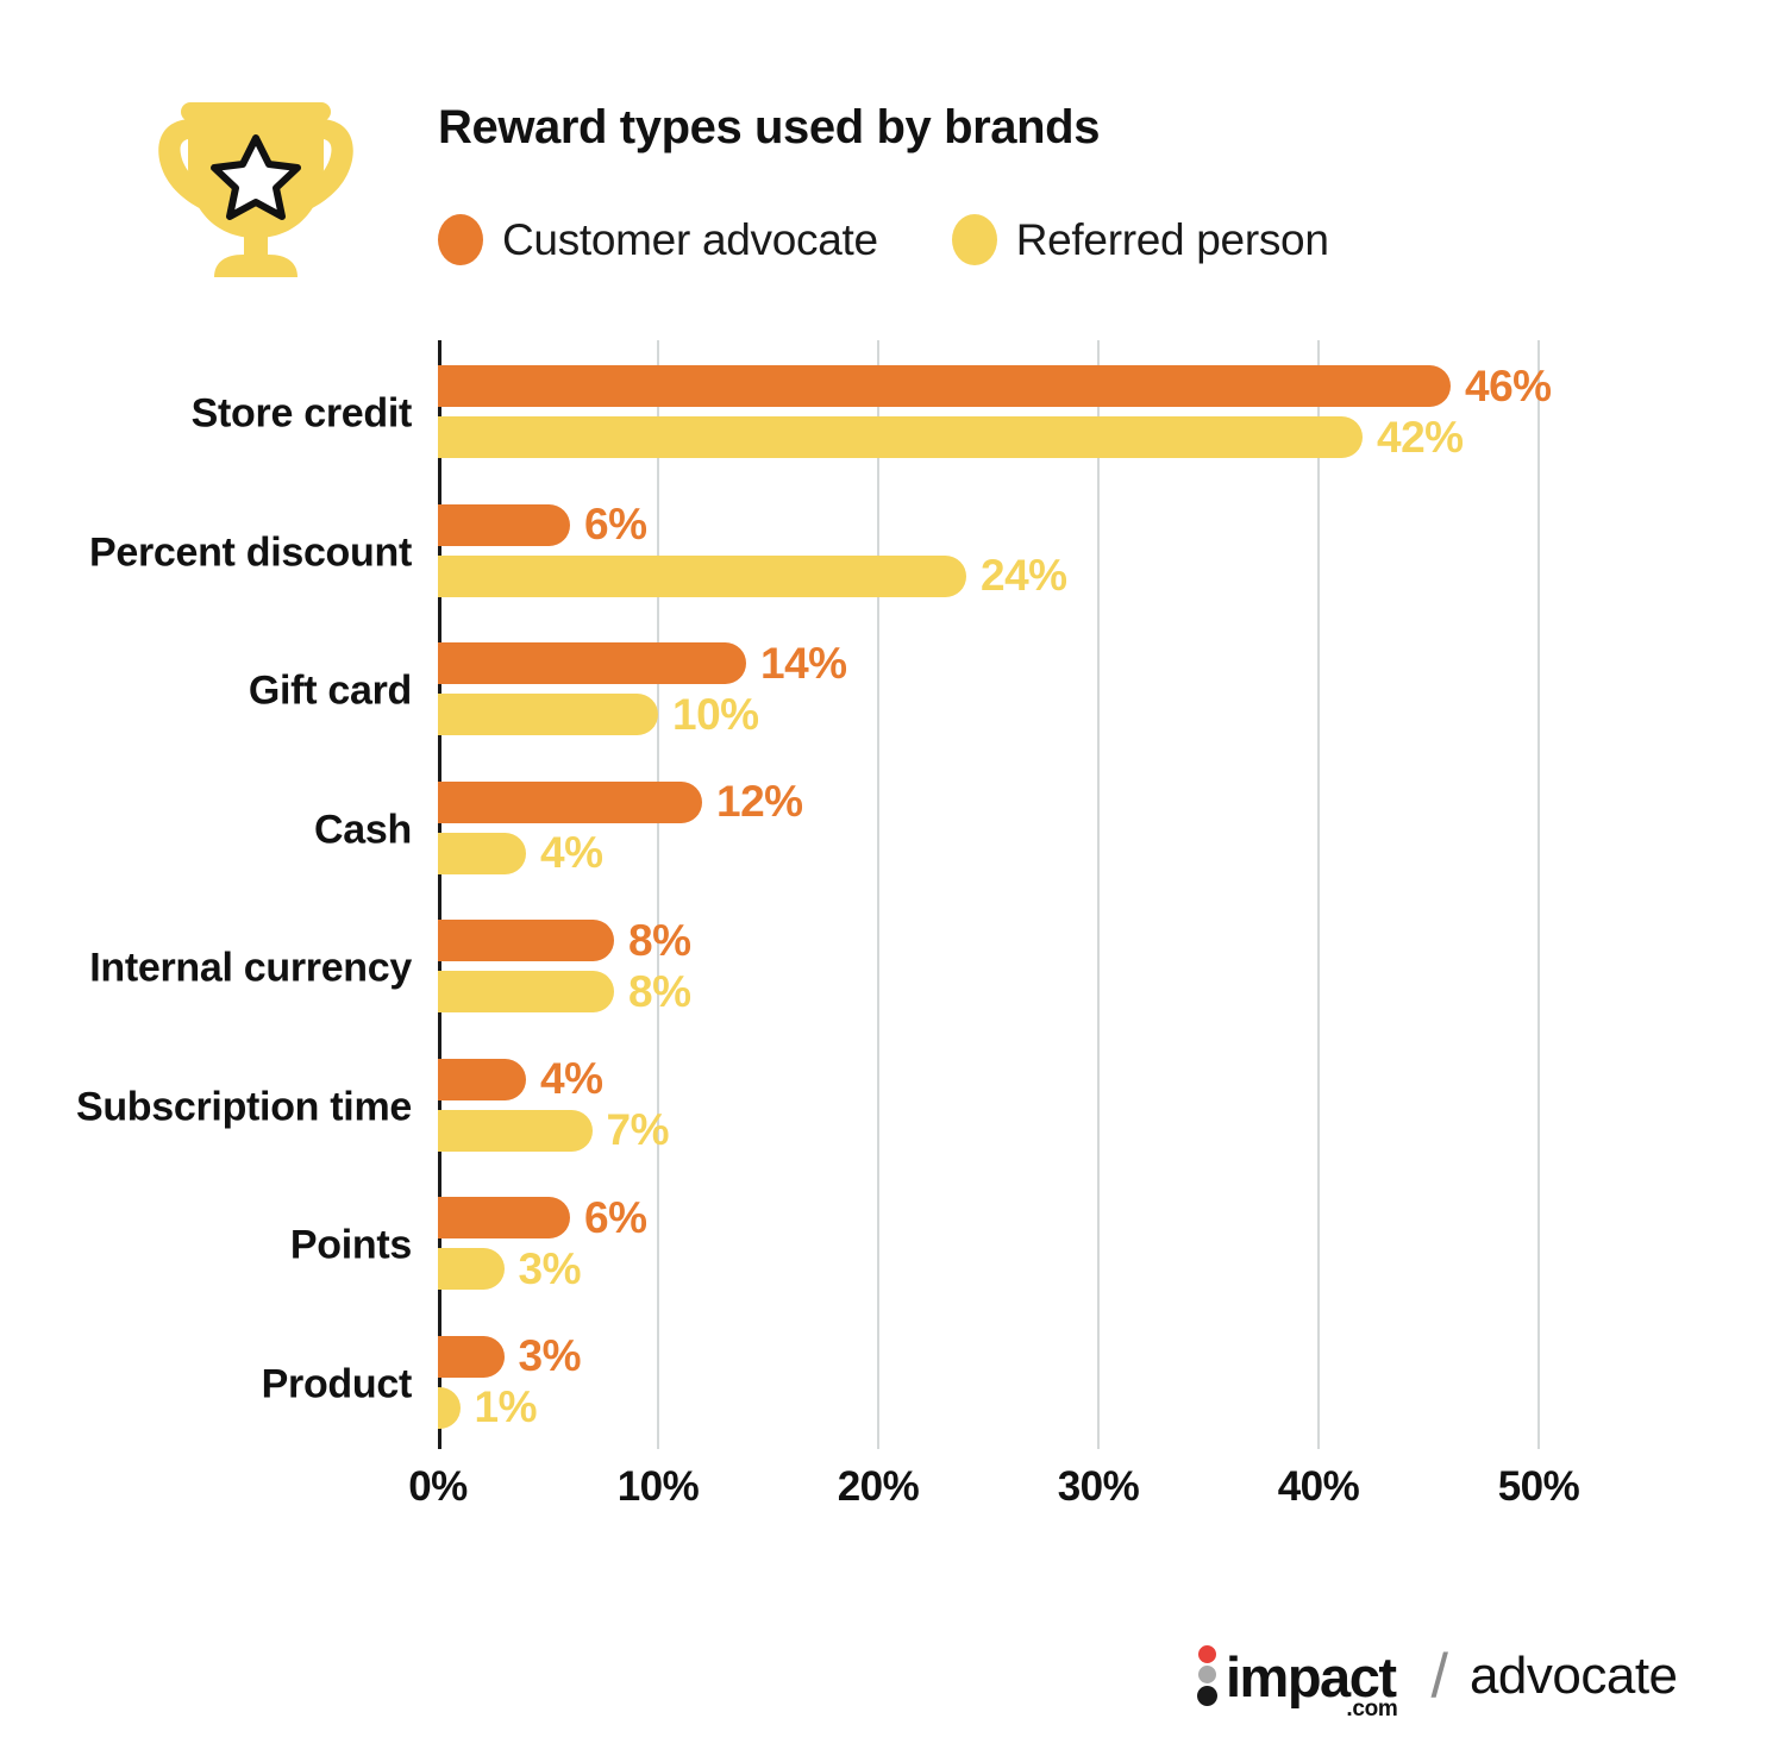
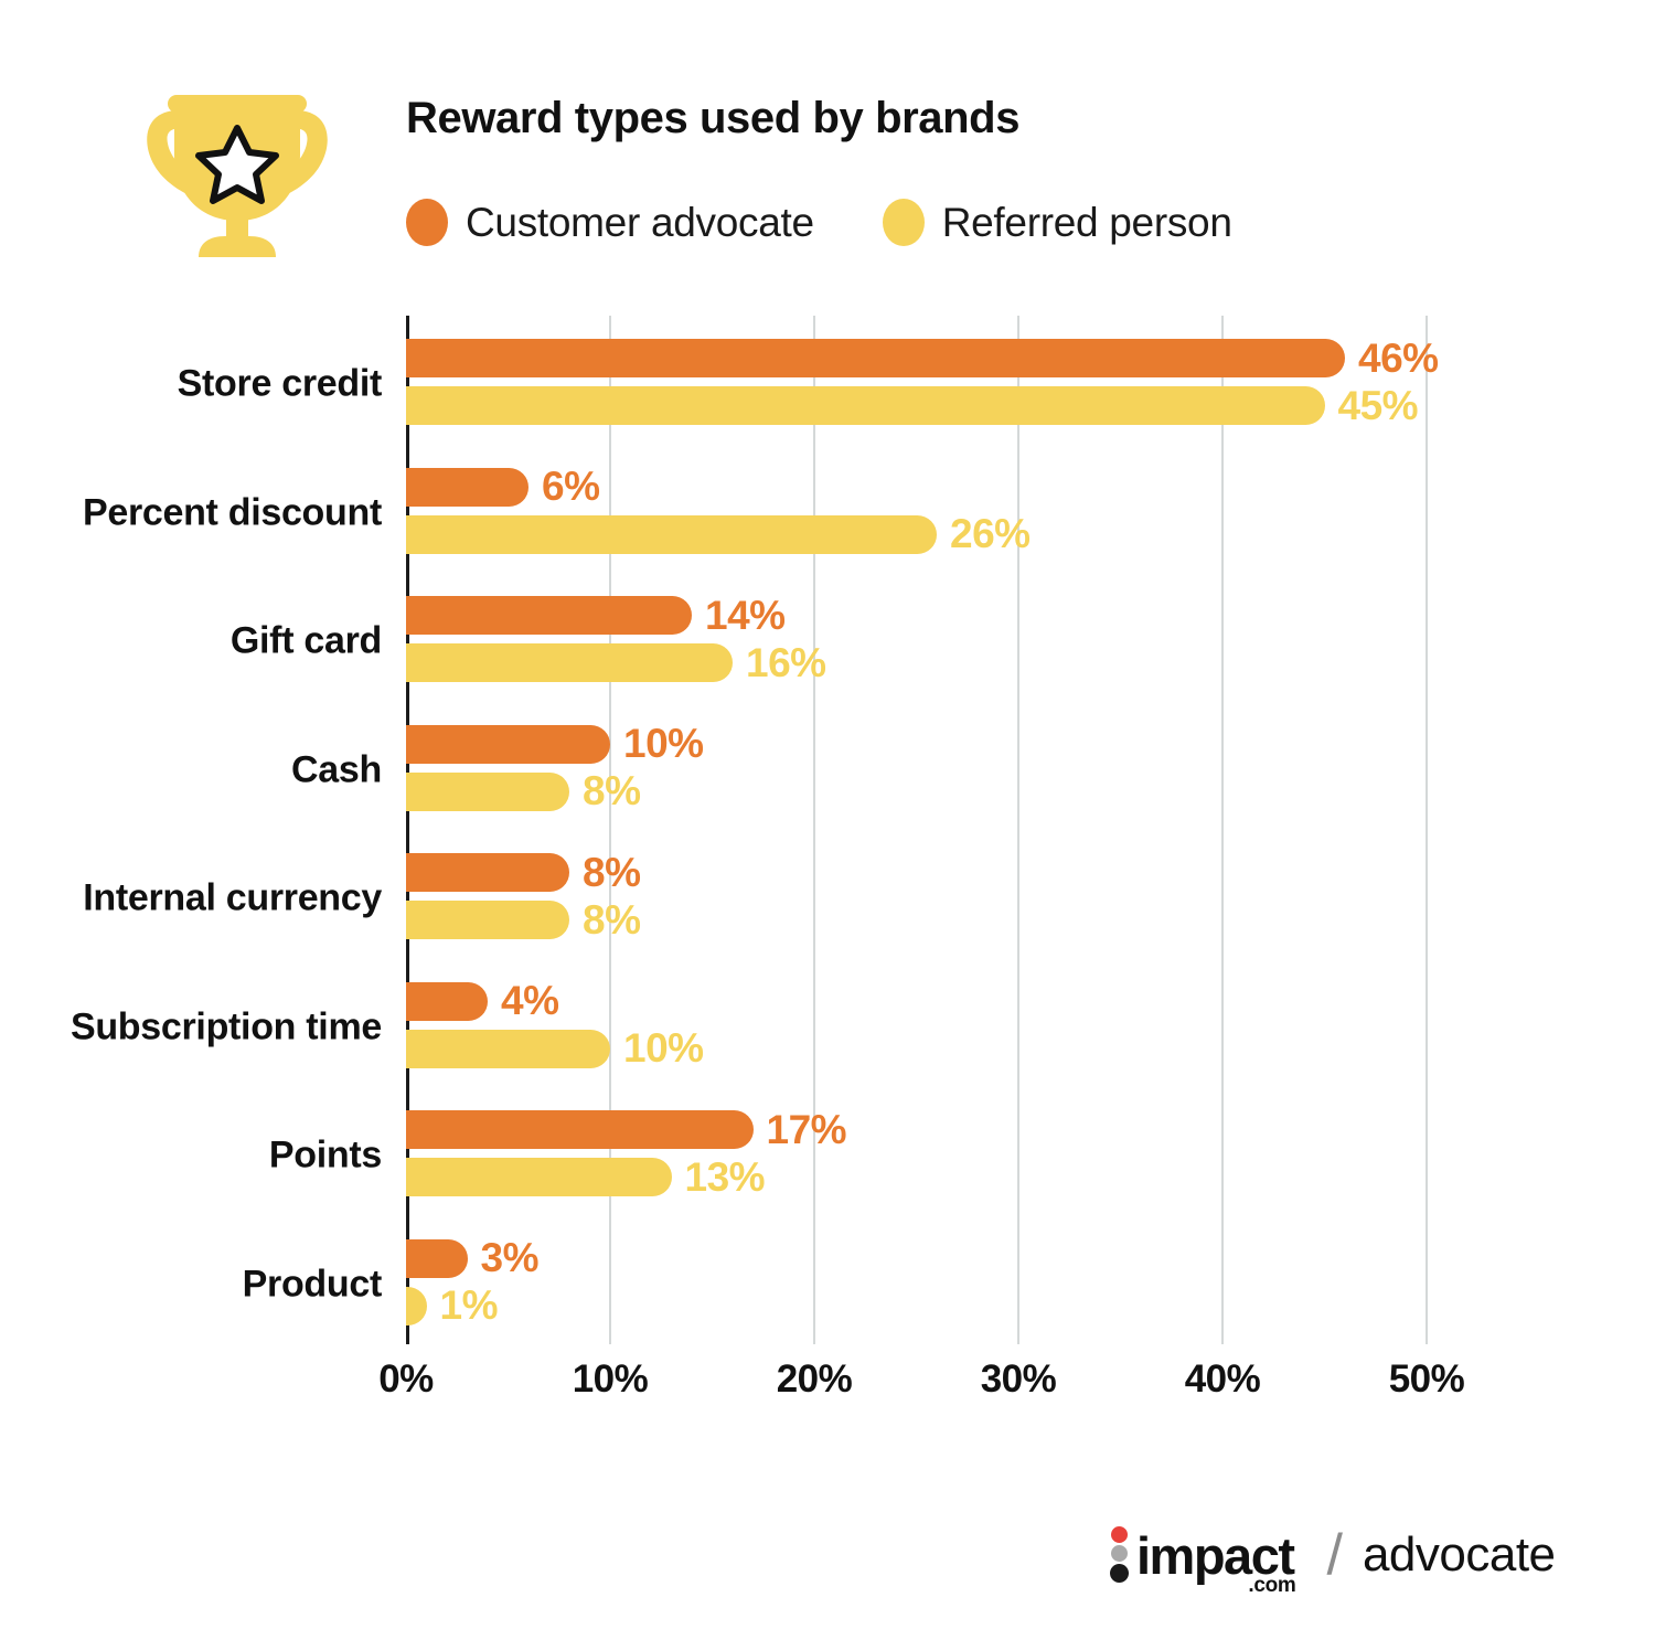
Referred person/Store credit: 42% -> 45%
Referred person/Percent discount: 24% -> 26%
Referred person/Gift card: 10% -> 16%
Customer advocate/Cash: 12% -> 10%
Referred person/Cash: 4% -> 8%
Referred person/Subscription time: 7% -> 10%
Customer advocate/Points: 6% -> 17%
Referred person/Points: 3% -> 13%
